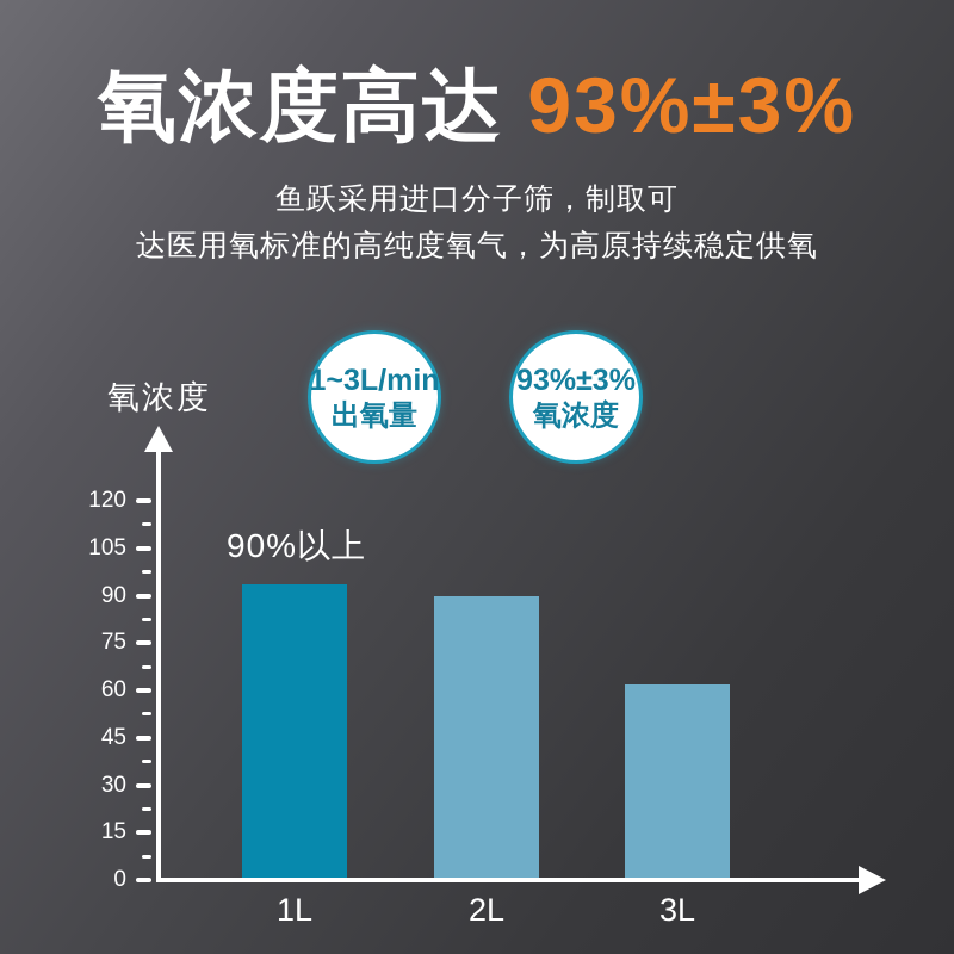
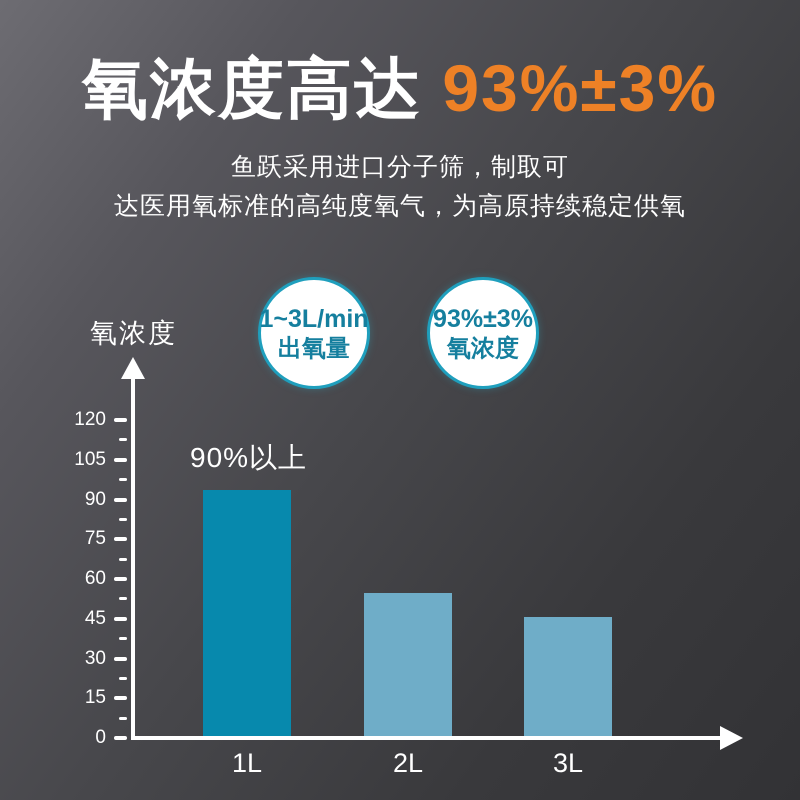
2L: 89 -> 54
3L: 61 -> 45
